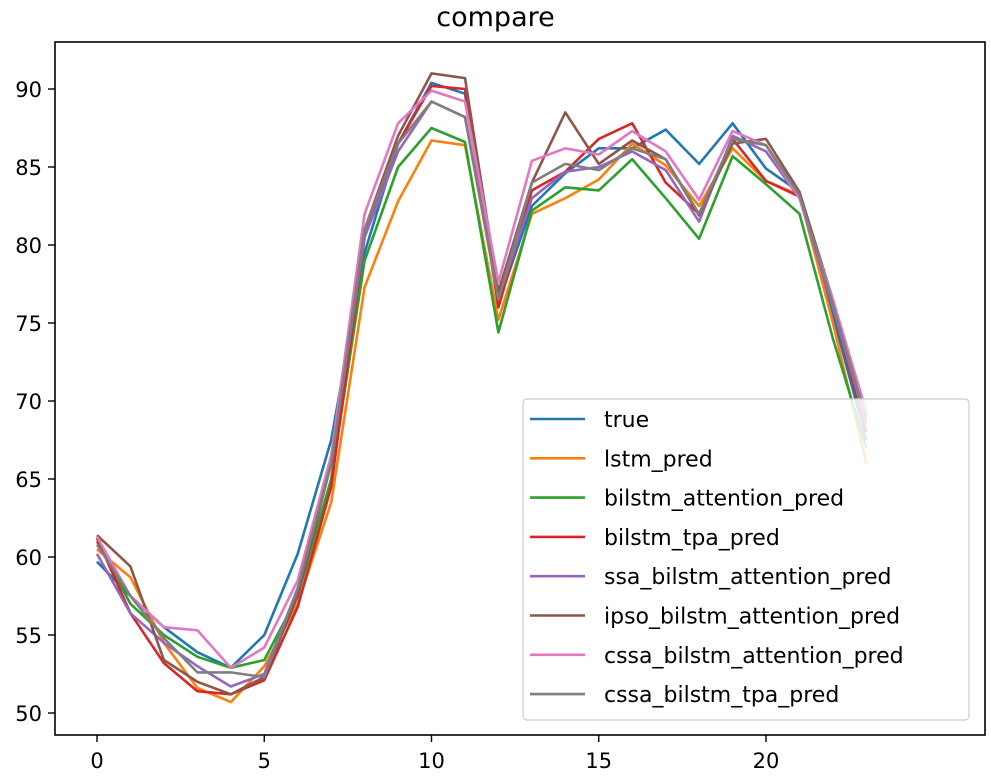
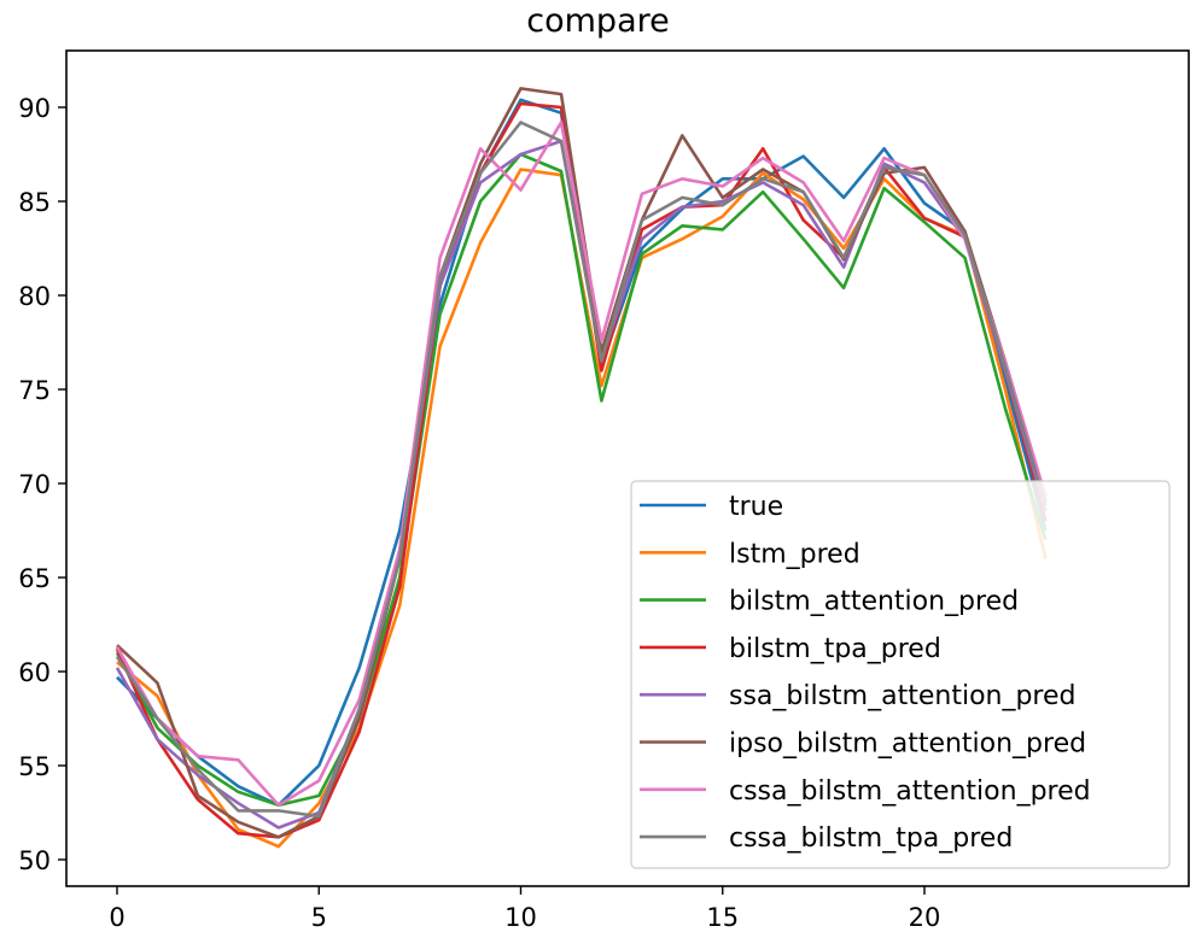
ssa_bilstm_attention_pred/10: 89.2 -> 87.5
cssa_bilstm_attention_pred/10: 89.9 -> 85.6
bilstm_tpa_pred/15: 86.8 -> 84.8
